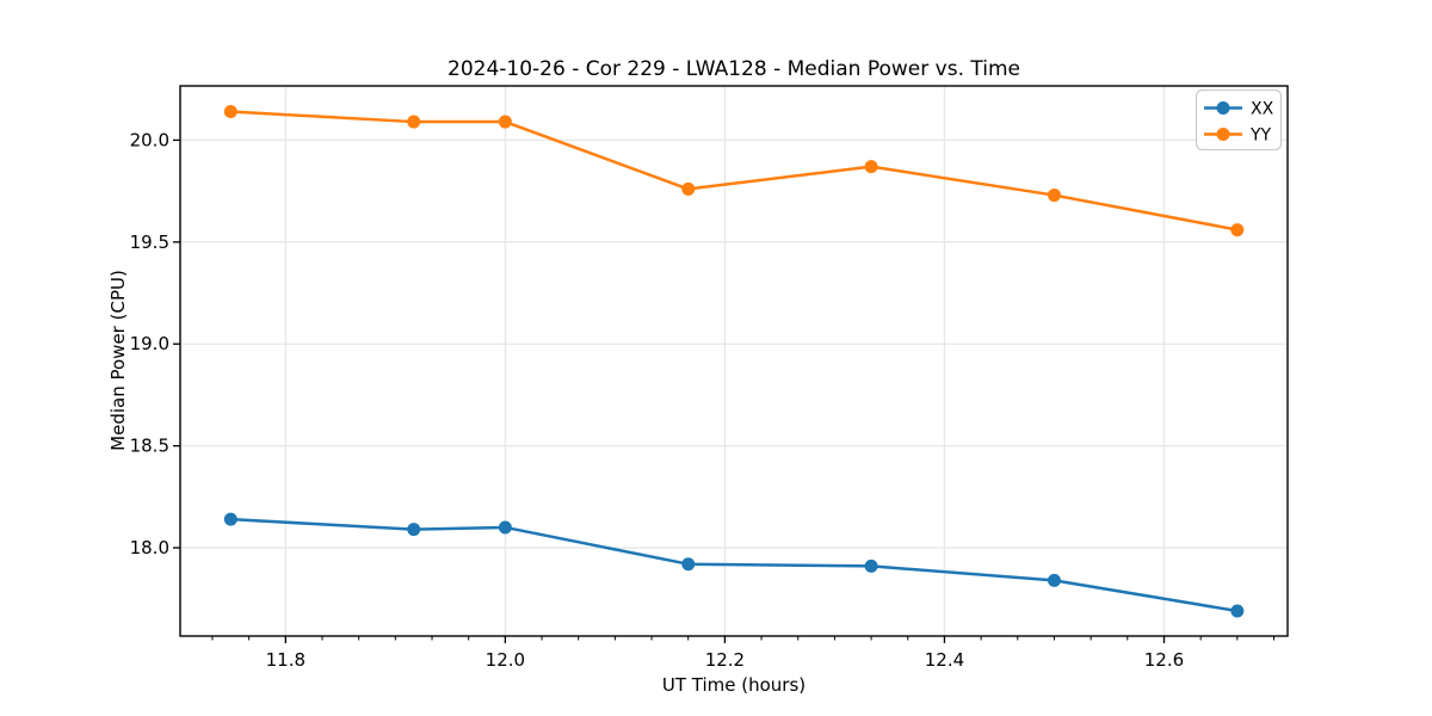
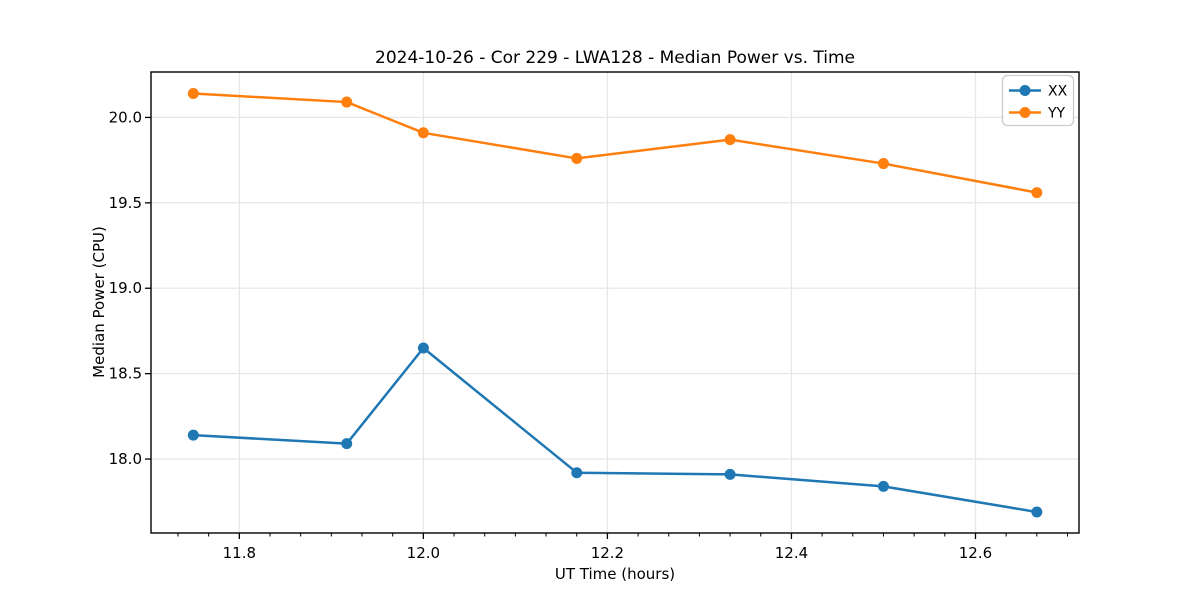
XX/12.0: 18.10 -> 18.65
YY/12.0: 20.09 -> 19.91
